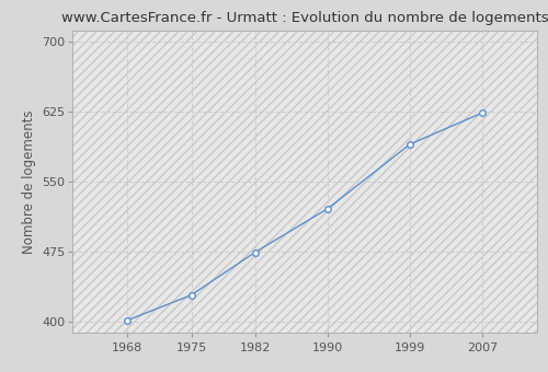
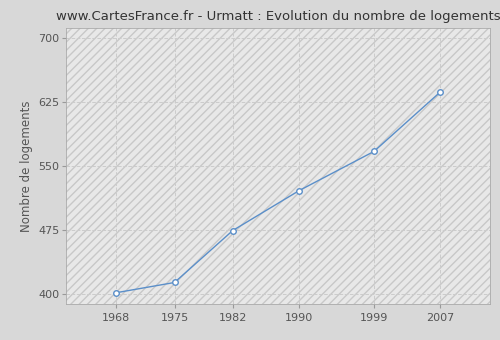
1975: 428 -> 413
1999: 590 -> 567
2007: 624 -> 637
